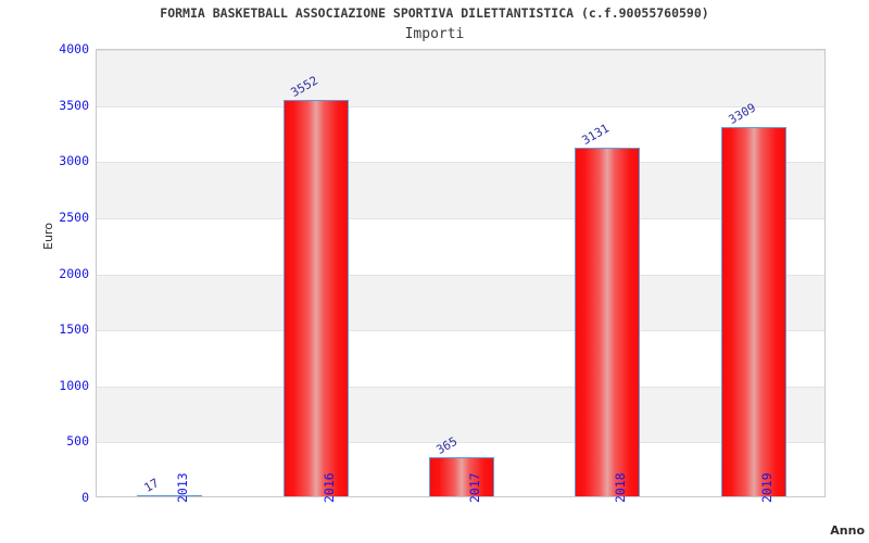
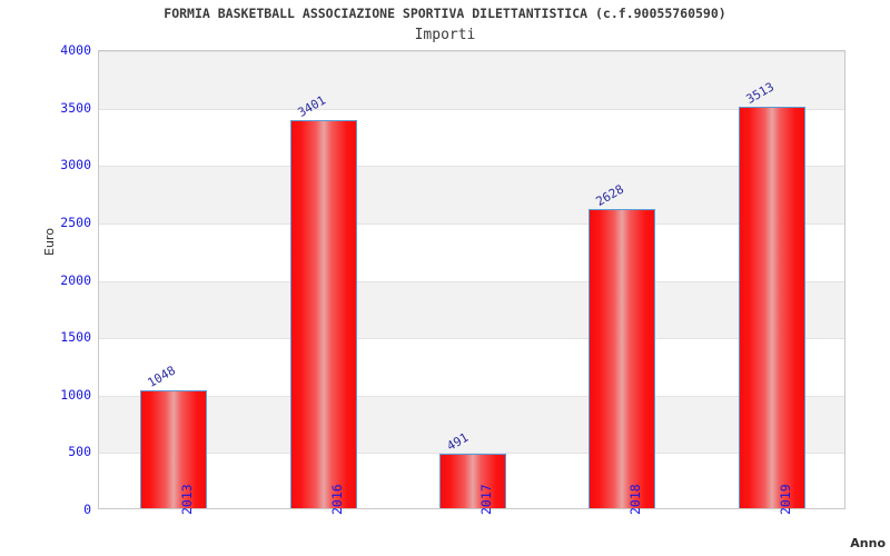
2013: 17 -> 1048
2016: 3552 -> 3401
2017: 365 -> 491
2018: 3131 -> 2628
2019: 3309 -> 3513
